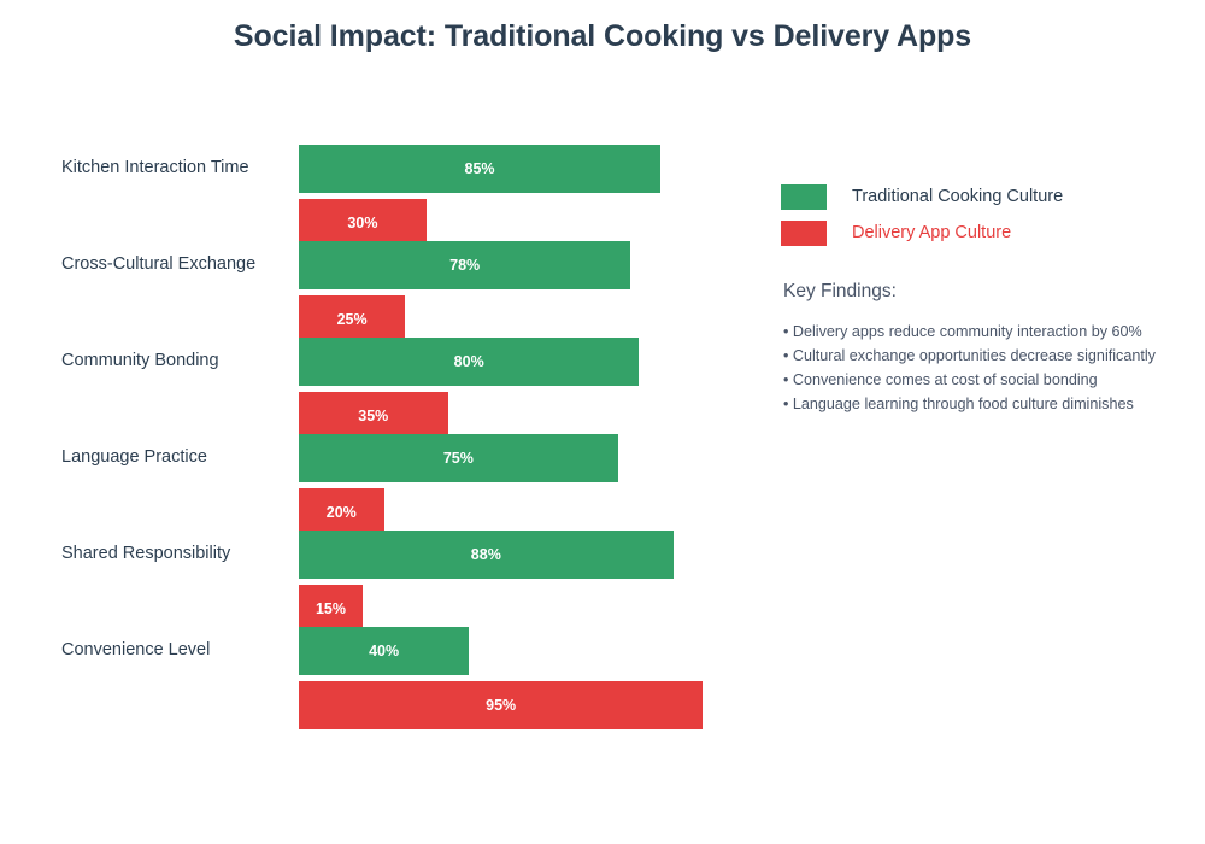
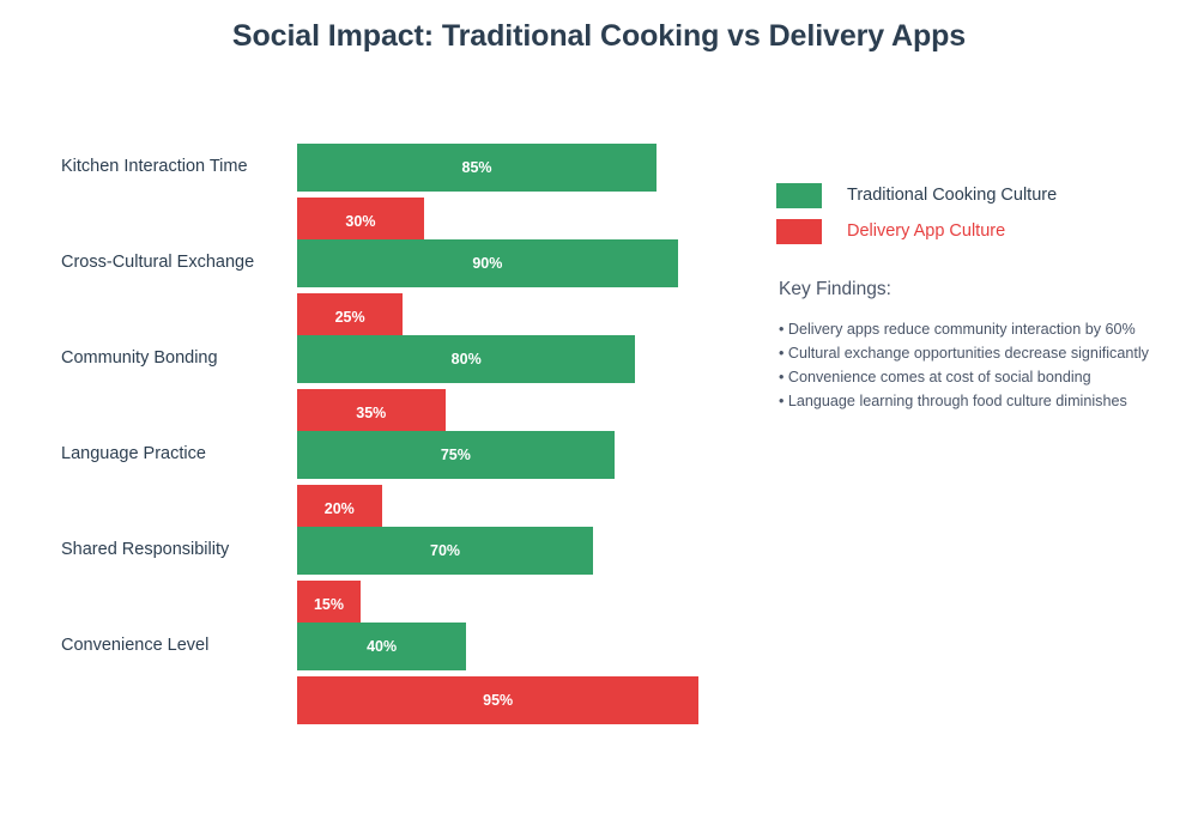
Traditional Cooking Culture/Cross-Cultural Exchange: 78% -> 90%
Traditional Cooking Culture/Shared Responsibility: 88% -> 70%
